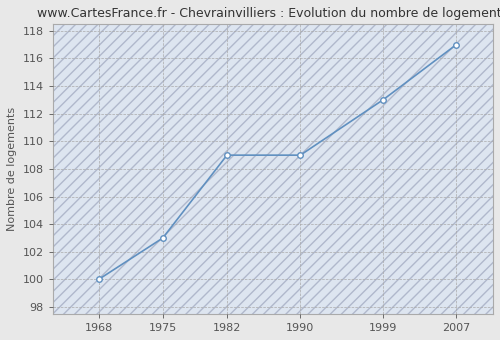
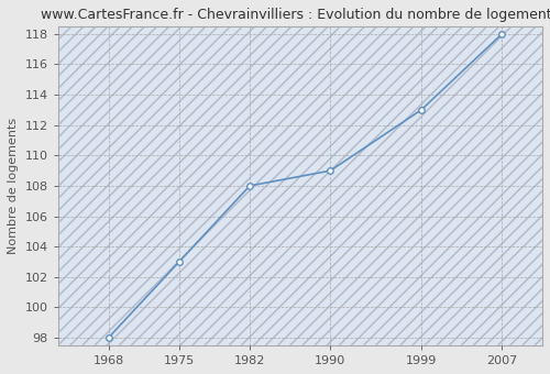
1968: 100 -> 98
1982: 109 -> 108
2007: 117 -> 118
